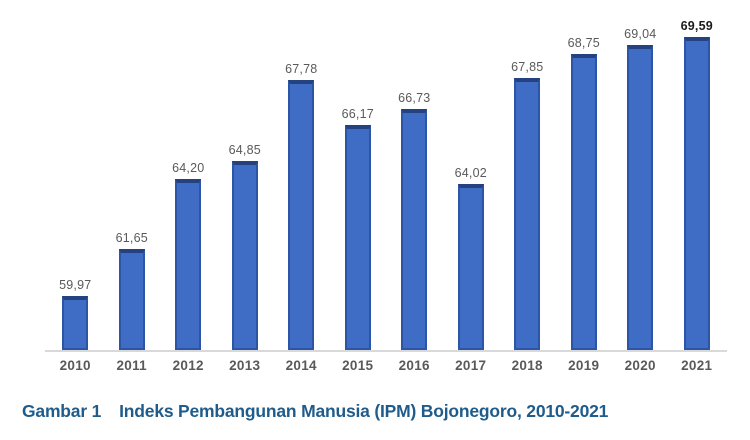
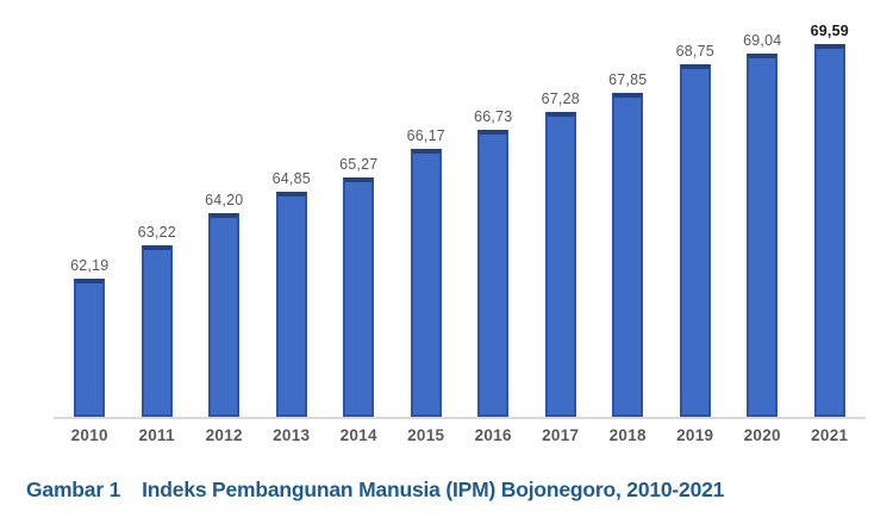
2010: 59,97 -> 62,19
2011: 61,65 -> 63,22
2014: 67,78 -> 65,27
2017: 64,02 -> 67,28
